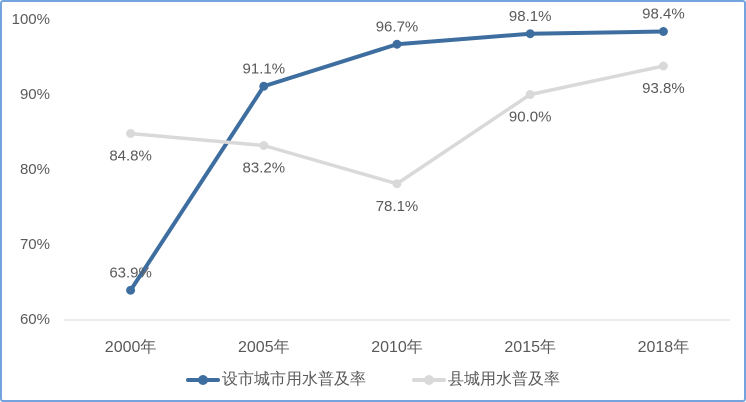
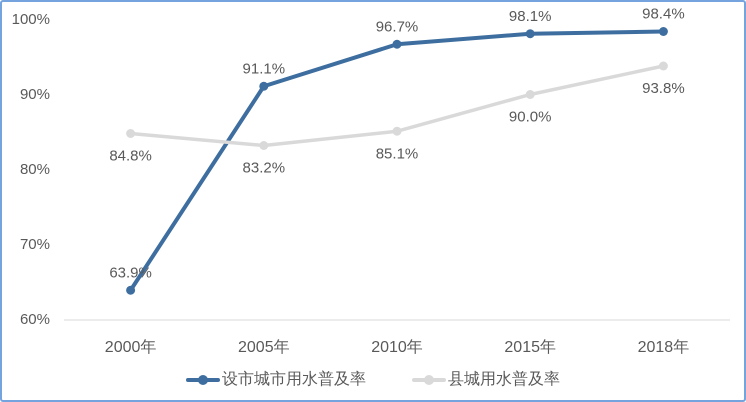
县城用水普及率/2010年: 78.1% -> 85.1%
